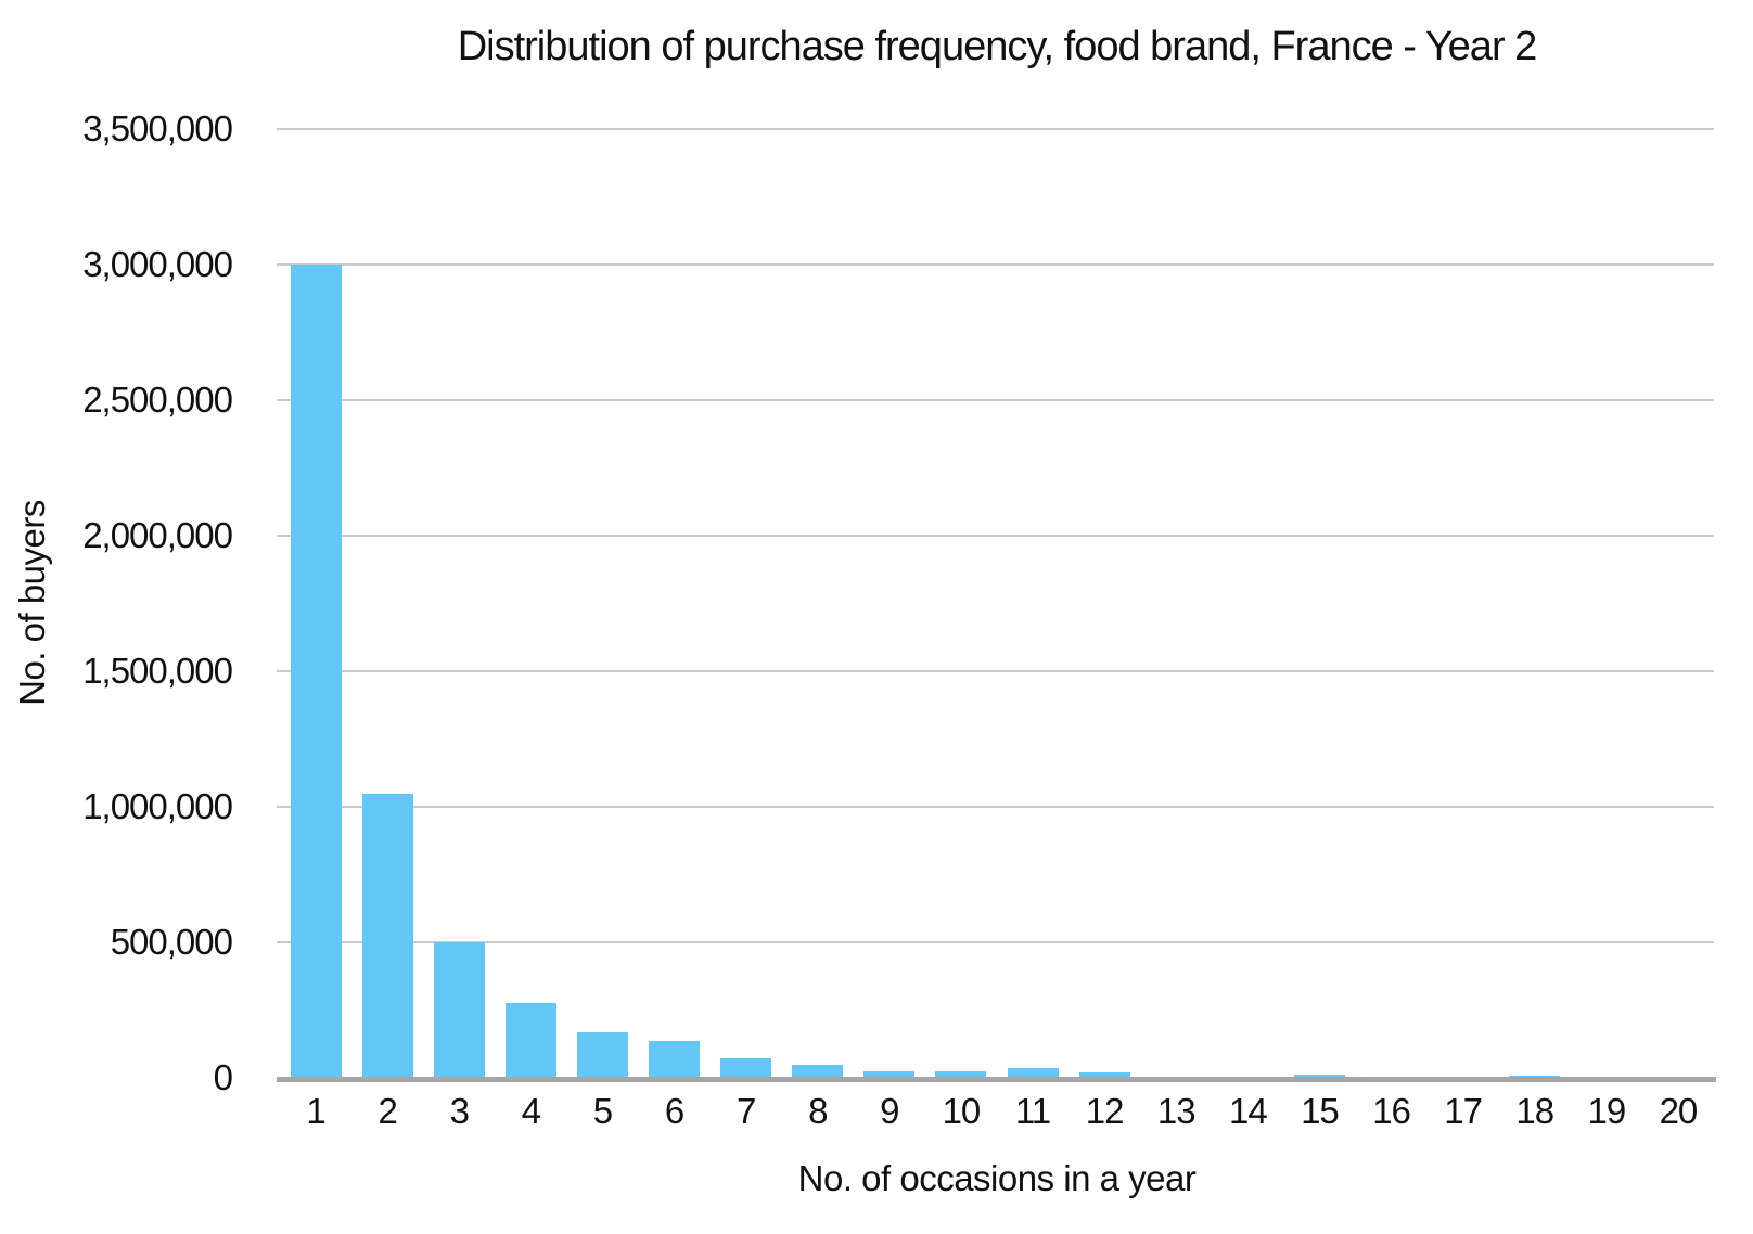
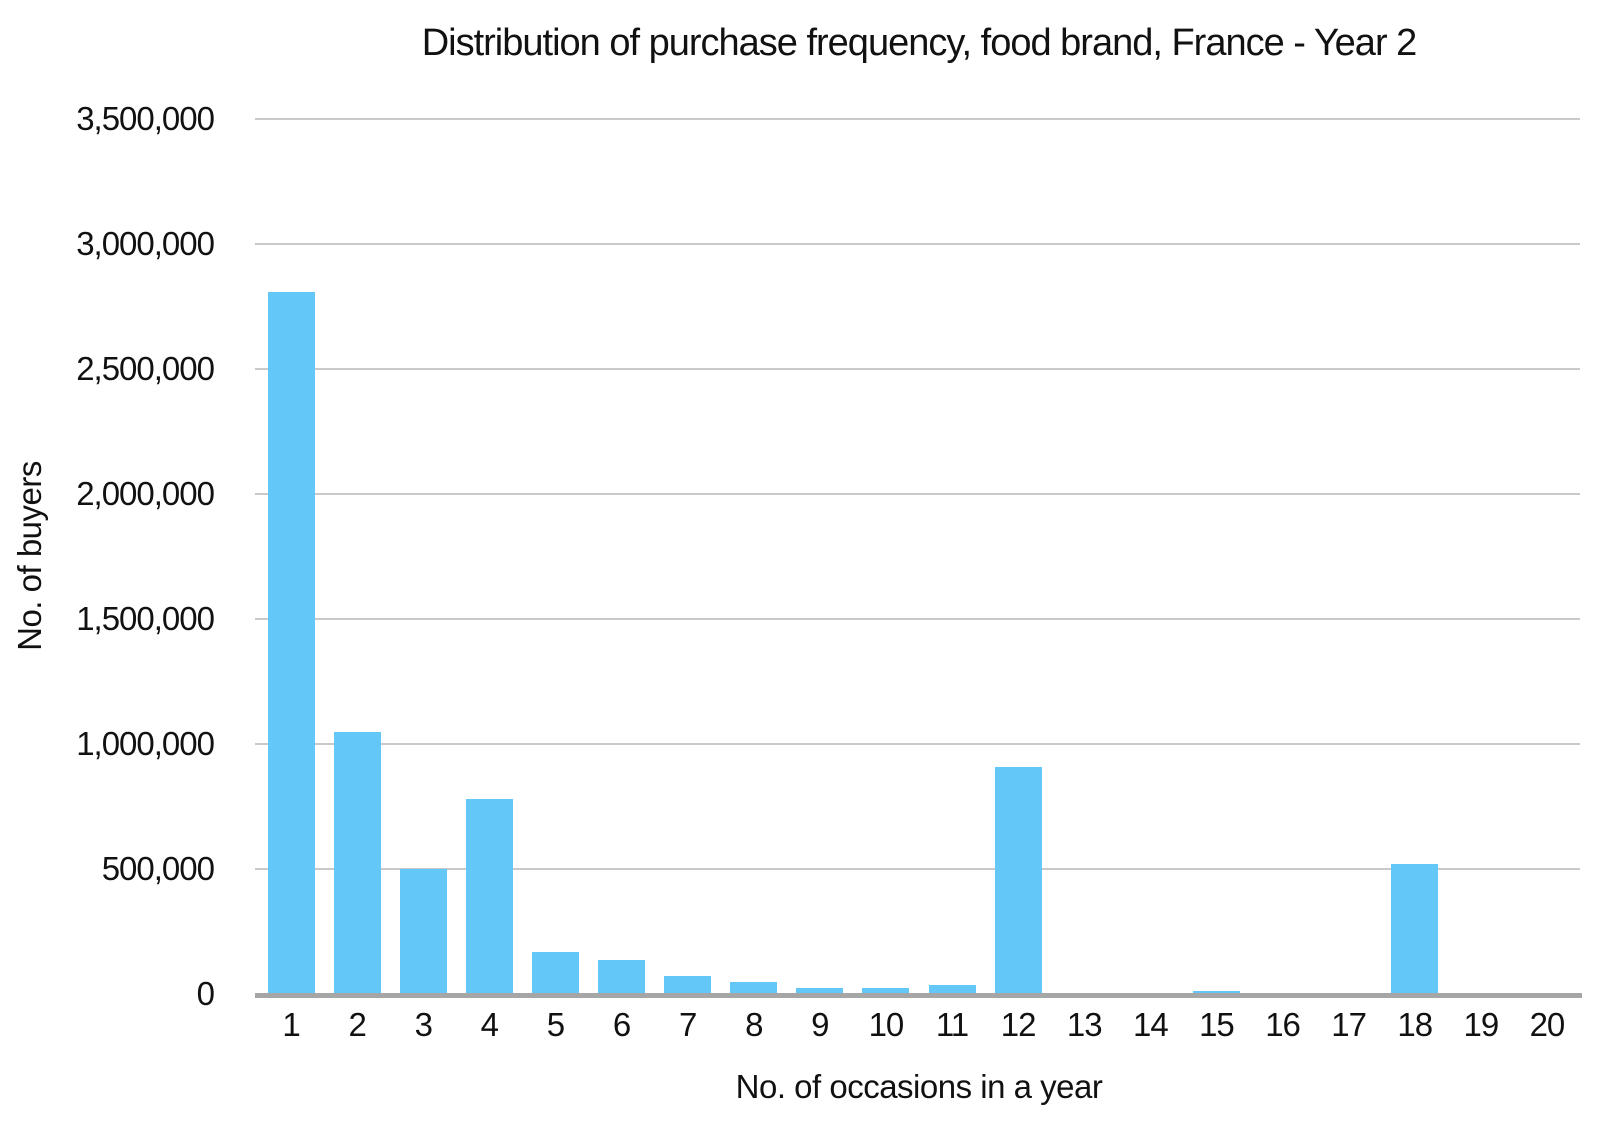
1: 3000000 -> 2810000
4: 280000 -> 780000
12: 20000 -> 910000
18: 10000 -> 520000
